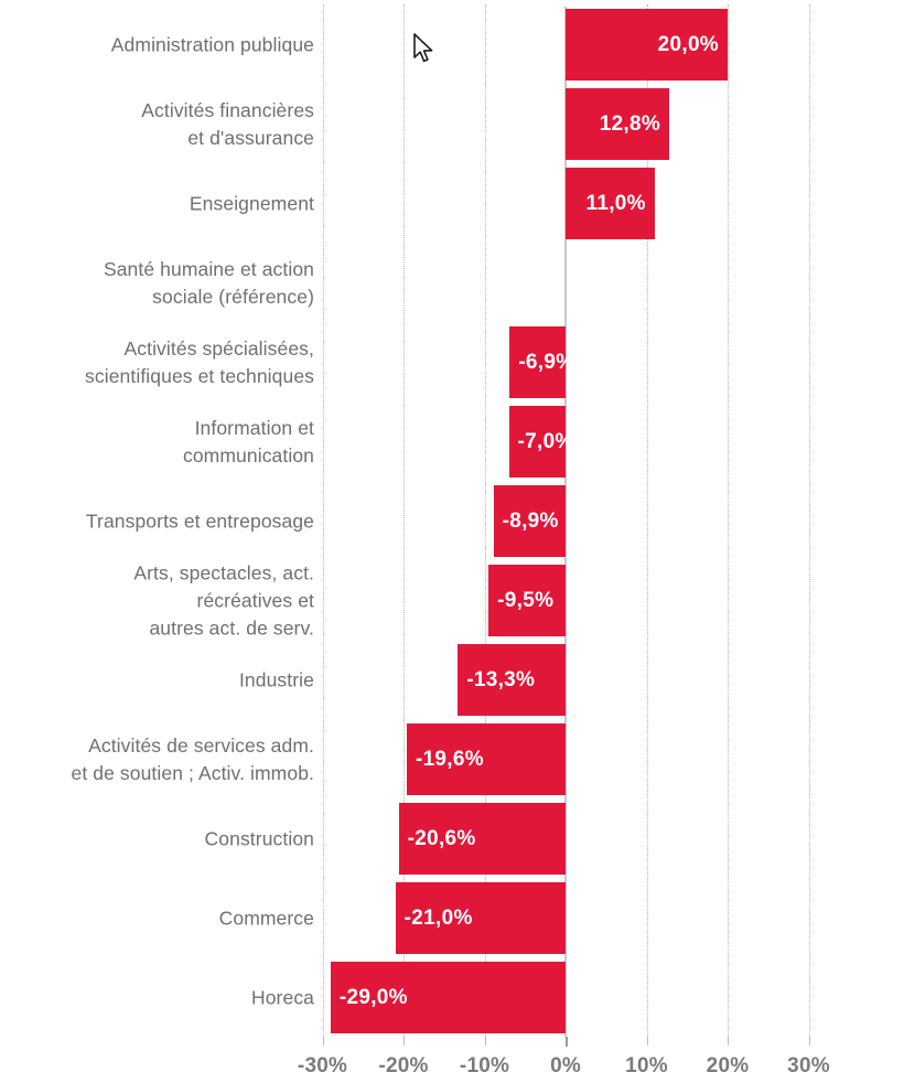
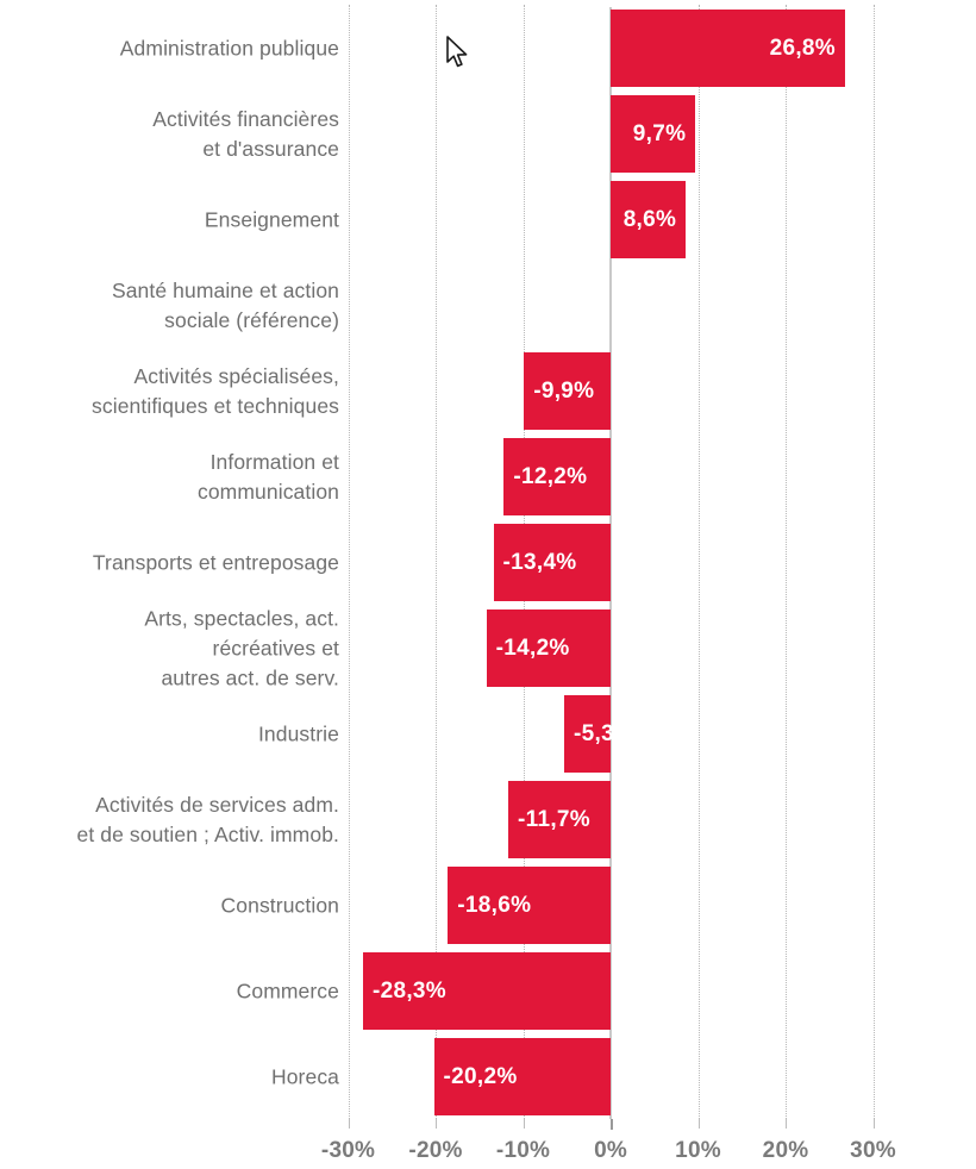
Administration publique: 20,0% -> 26,8%
Activités financières et d'assurance: 12,8% -> 9,7%
Enseignement: 11,0% -> 8,6%
Activités spécialisées, scientifiques et techniques: -6,9% -> -9,9%
Information et communication: -7,0% -> -12,2%
Transports et entreposage: -8,9% -> -13,4%
Arts, spectacles, act. récréatives et autres act. de serv.: -9,5% -> -14,2%
Industrie: -13,3% -> -5,3%
Activités de services adm. et de soutien ; Activ. immob.: -19,6% -> -11,7%
Construction: -20,6% -> -18,6%
Commerce: -21,0% -> -28,3%
Horeca: -29,0% -> -20,2%
